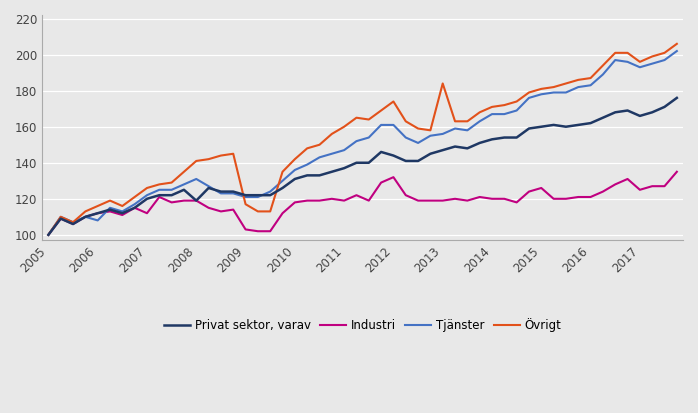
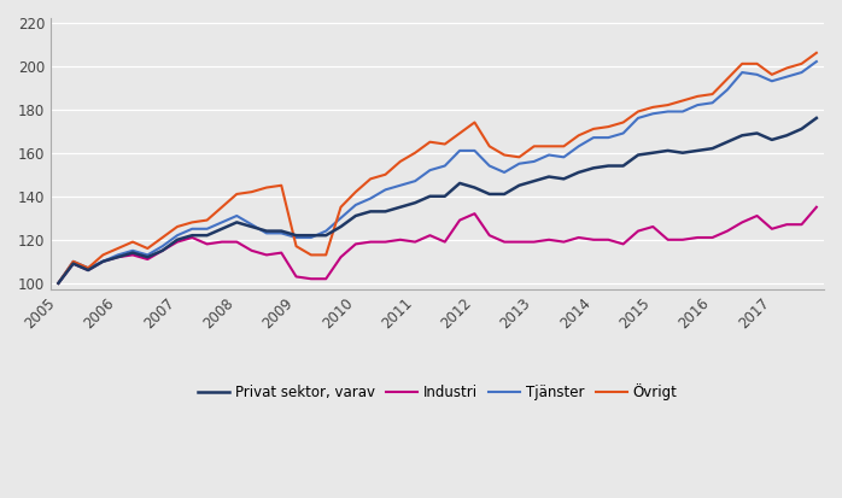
Tjänster/2006: 108 -> 113
Industri/2007: 112 -> 119
Privat sektor, varav/2008: 119 -> 128
Övrigt/2013: 184 -> 163
